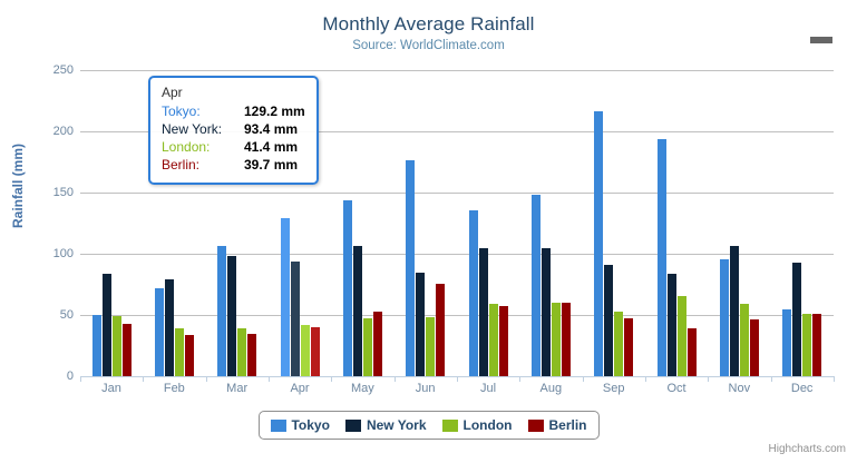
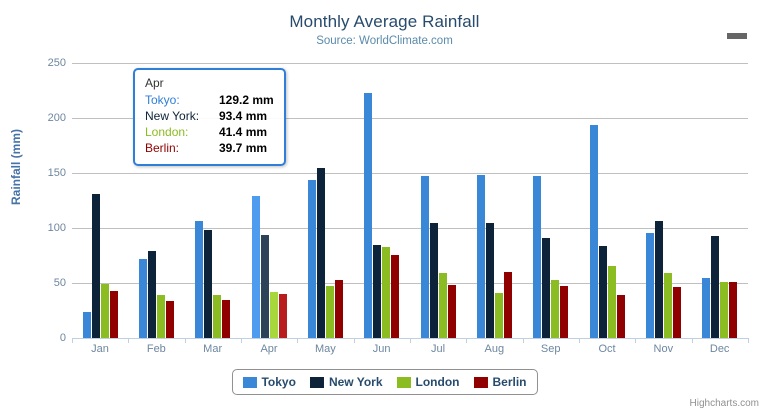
Tokyo/Jan: 50 -> 24
New York/Jan: 84 -> 131
New York/May: 106 -> 155
Tokyo/Jun: 176 -> 223
London/Jun: 48 -> 83
Tokyo/Jul: 136 -> 147
Berlin/Jul: 57 -> 48
London/Aug: 60 -> 41
Tokyo/Sep: 216 -> 147
